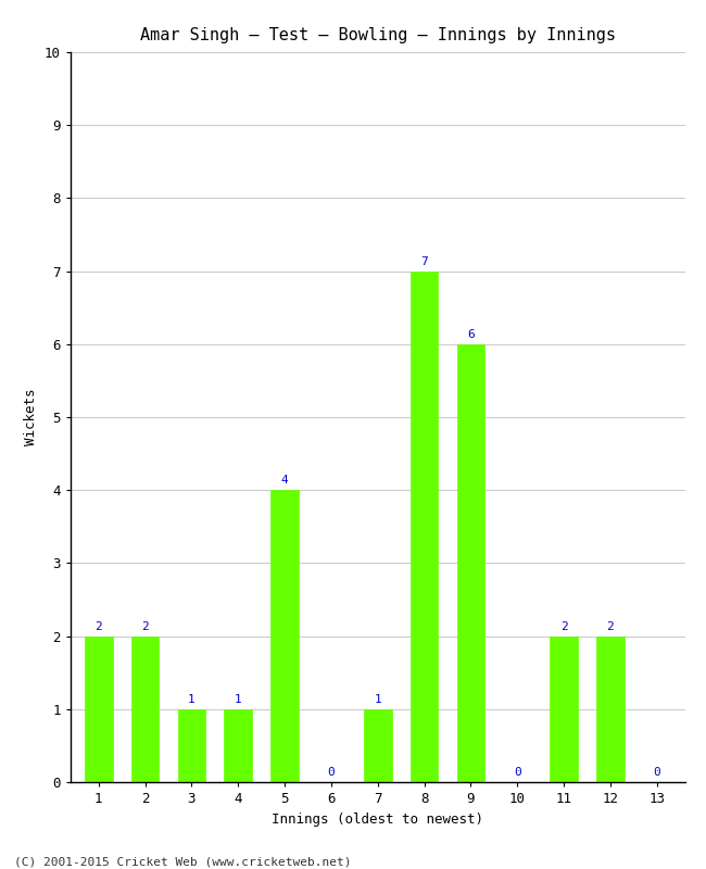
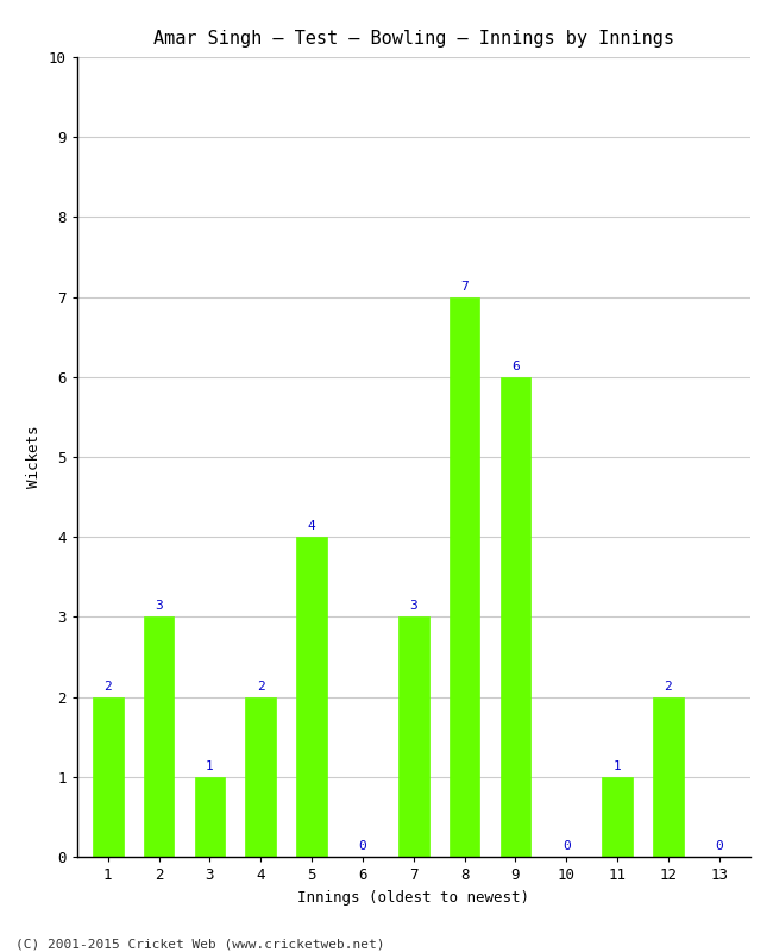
2: 2 -> 3
4: 1 -> 2
7: 1 -> 3
11: 2 -> 1
